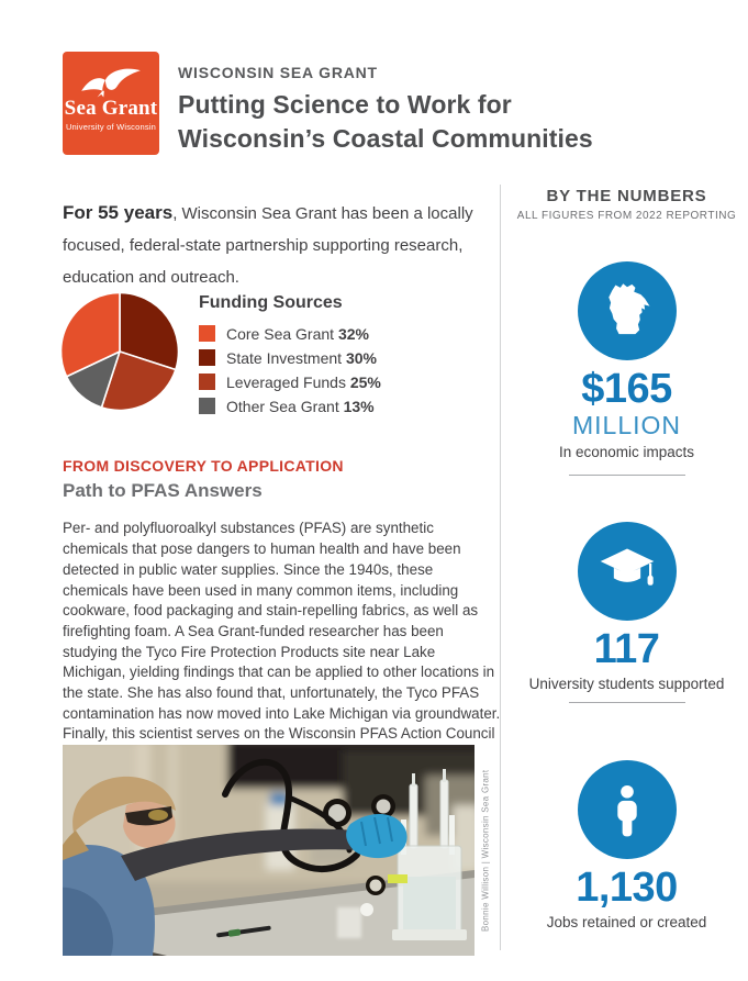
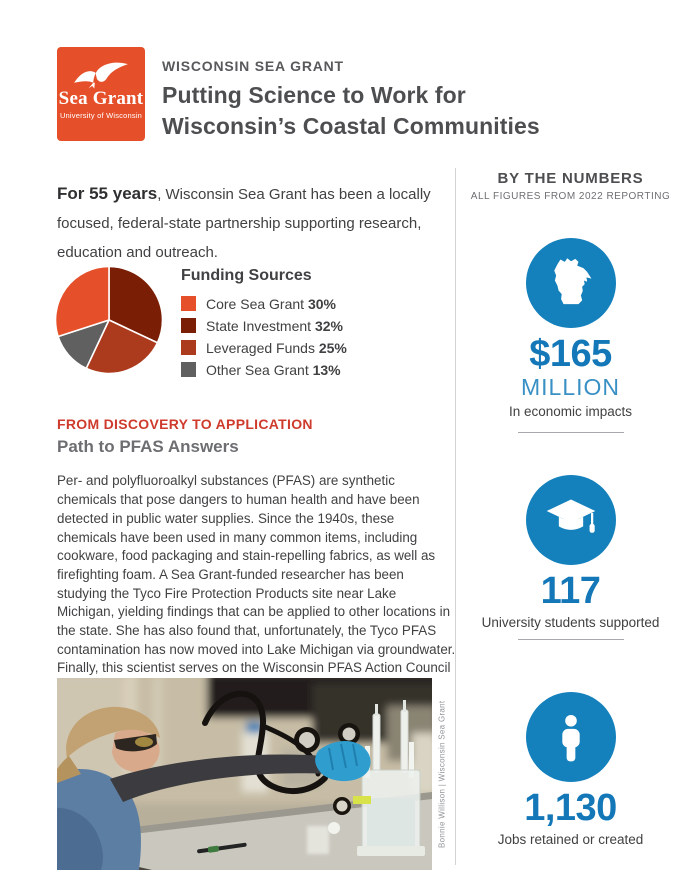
Core Sea Grant: 32% -> 30%
State Investment: 30% -> 32%
